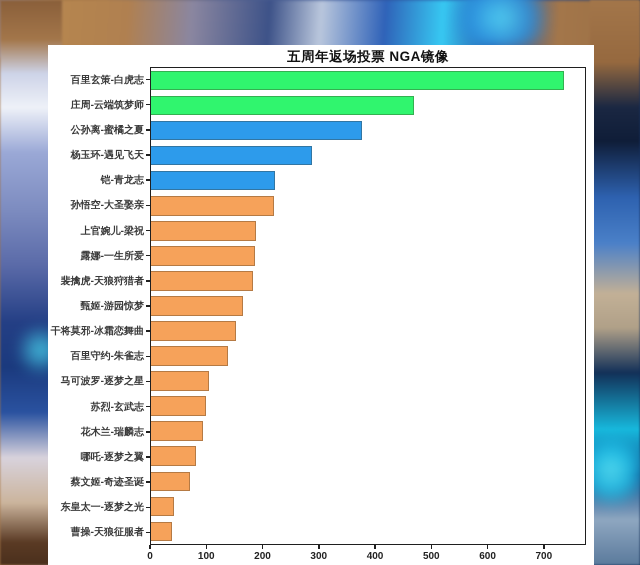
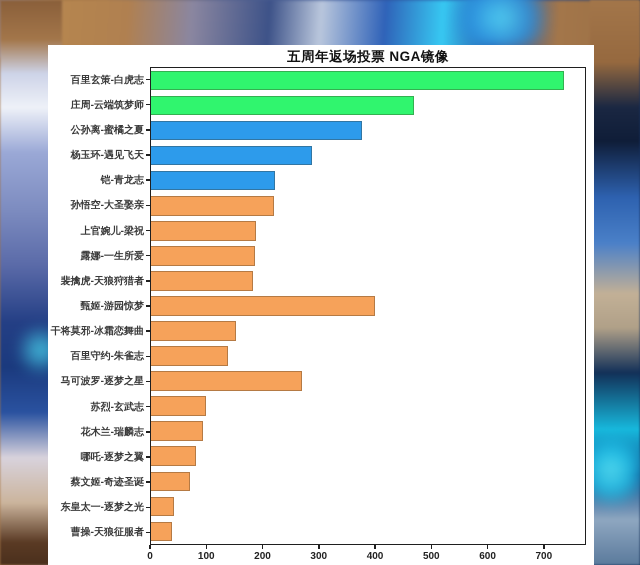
甄姬-游园惊梦: 160 -> 400
马可波罗-逐梦之星: 100 -> 270
